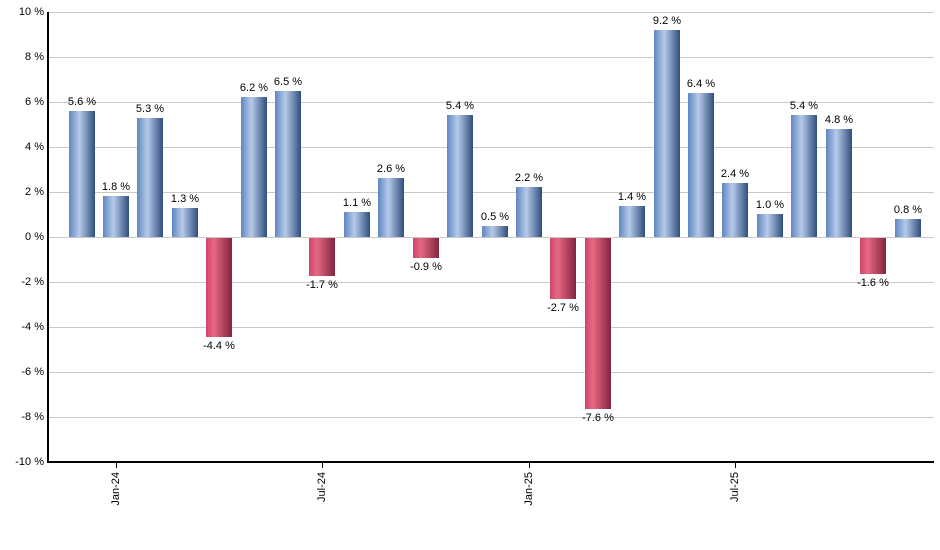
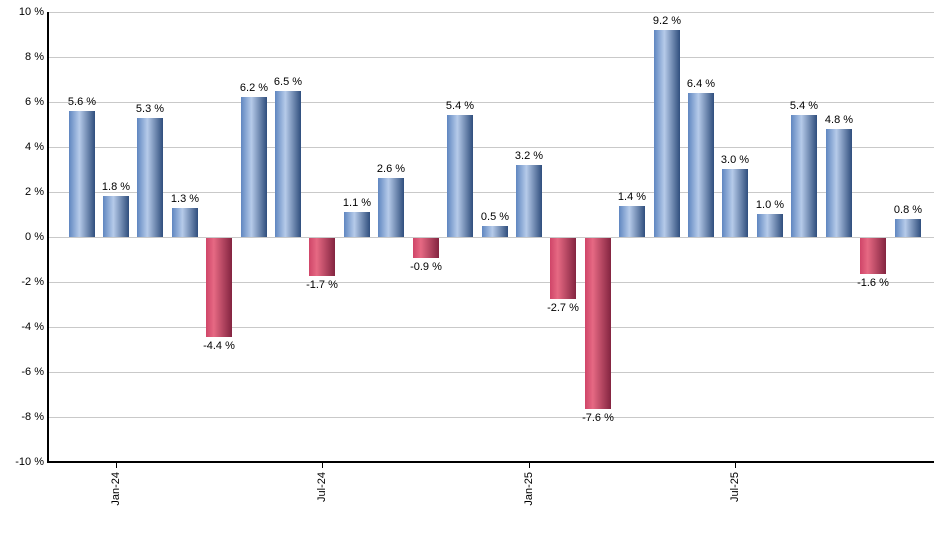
Jan-25: 2.2 -> 3.2
Jul-25: 2.4 -> 3.0
